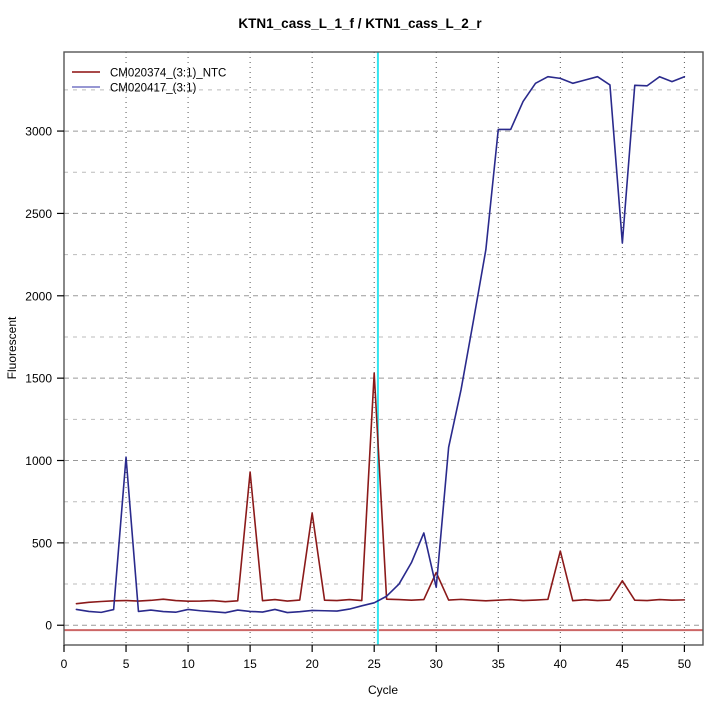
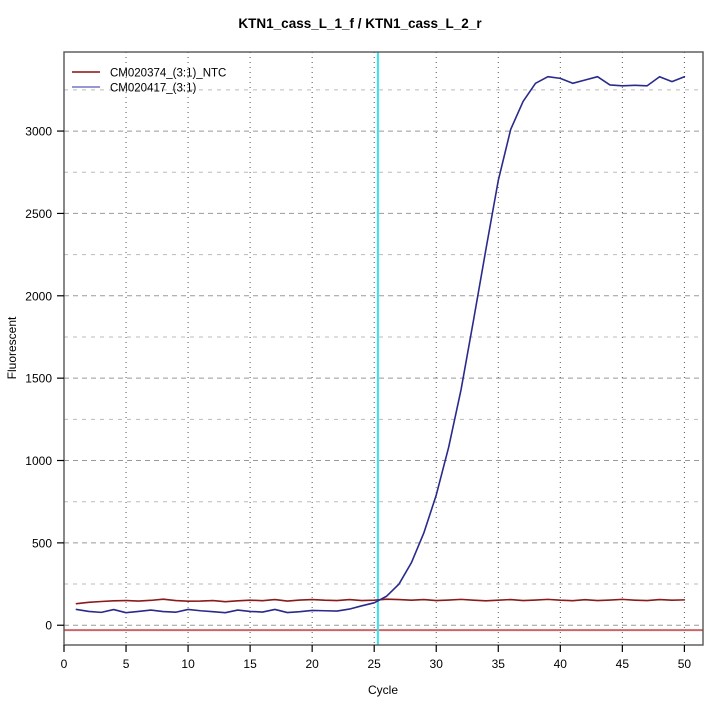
CM020417_(3:1)/5: 1020 -> 80
CM020374_(3:1)_NTC/15: 930 -> 150
CM020374_(3:1)_NTC/20: 680 -> 160
CM020374_(3:1)_NTC/25: 1530 -> 150
CM020374_(3:1)_NTC/30: 320 -> 150
CM020417_(3:1)/30: 230 -> 790
CM020417_(3:1)/35: 3010 -> 2700
CM020374_(3:1)_NTC/40: 450 -> 150
CM020374_(3:1)_NTC/45: 270 -> 160
CM020417_(3:1)/45: 2320 -> 3280
